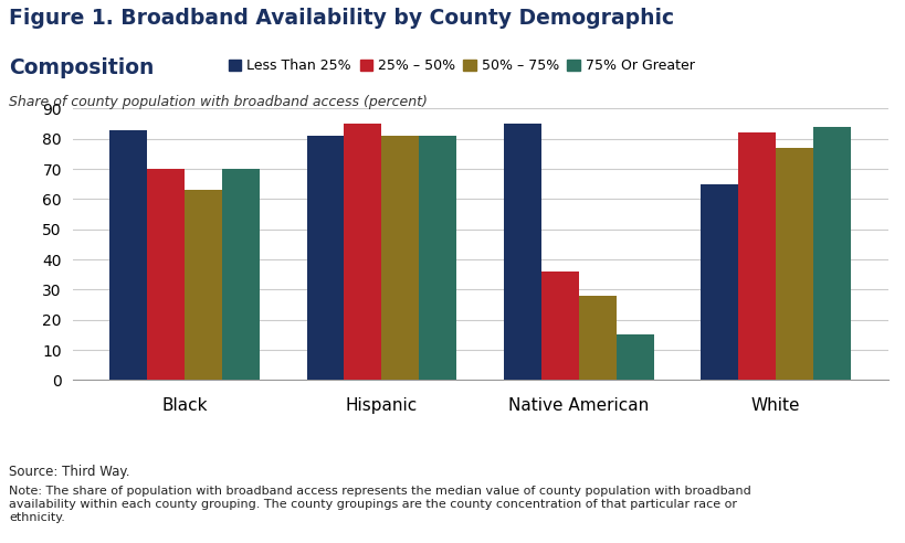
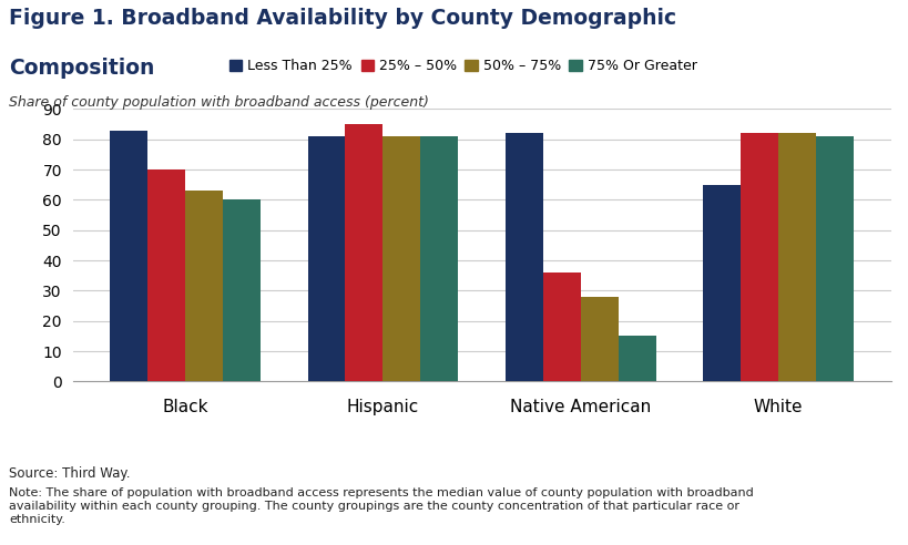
75% Or Greater/Black: 70 -> 60
Less Than 25%/Native American: 85 -> 82
50% – 75%/White: 77 -> 82
75% Or Greater/White: 84 -> 81
